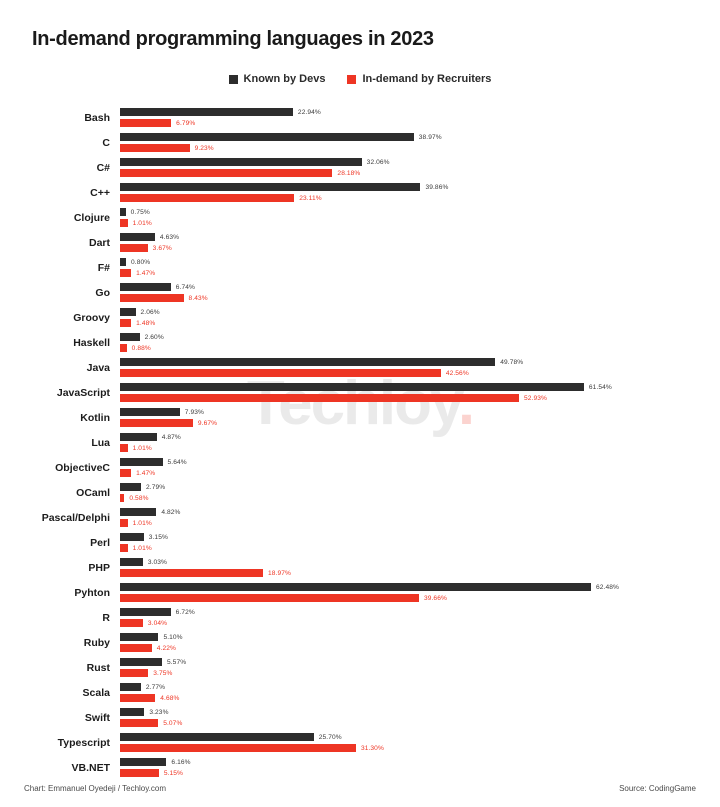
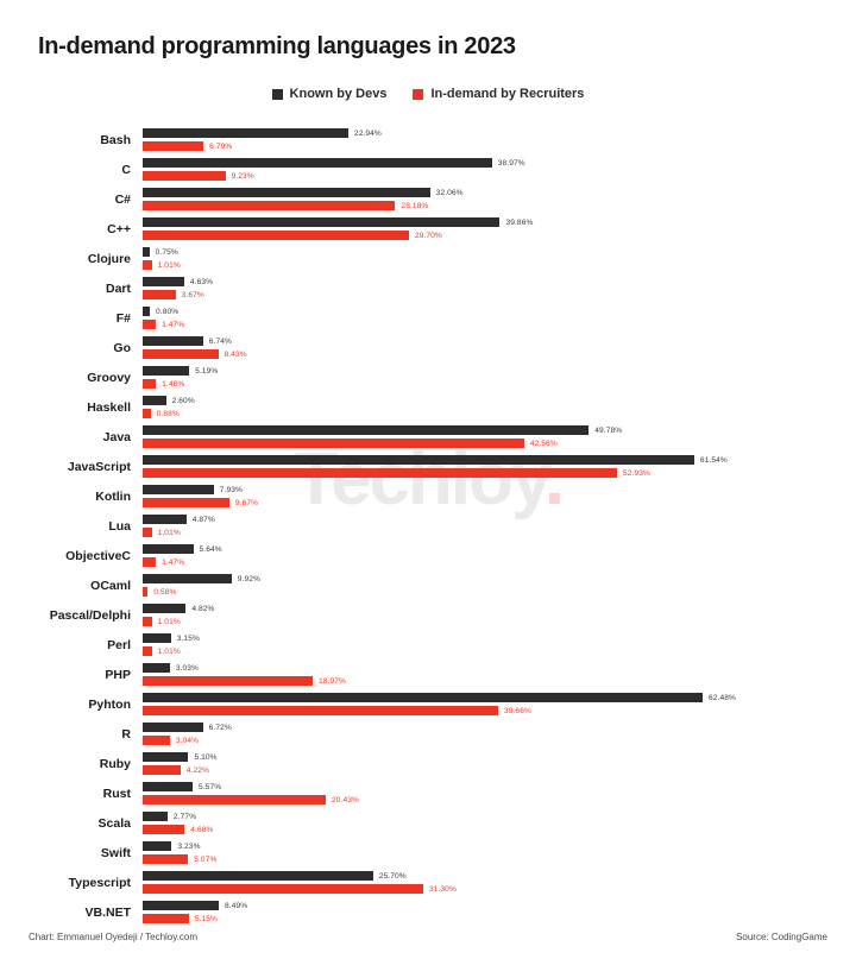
In-demand by Recruiters/C++: 23.11% -> 29.70%
Known by Devs/Groovy: 2.06% -> 5.19%
Known by Devs/OCaml: 2.79% -> 9.92%
In-demand by Recruiters/Rust: 3.75% -> 20.43%
Known by Devs/VB.NET: 6.16% -> 8.49%
